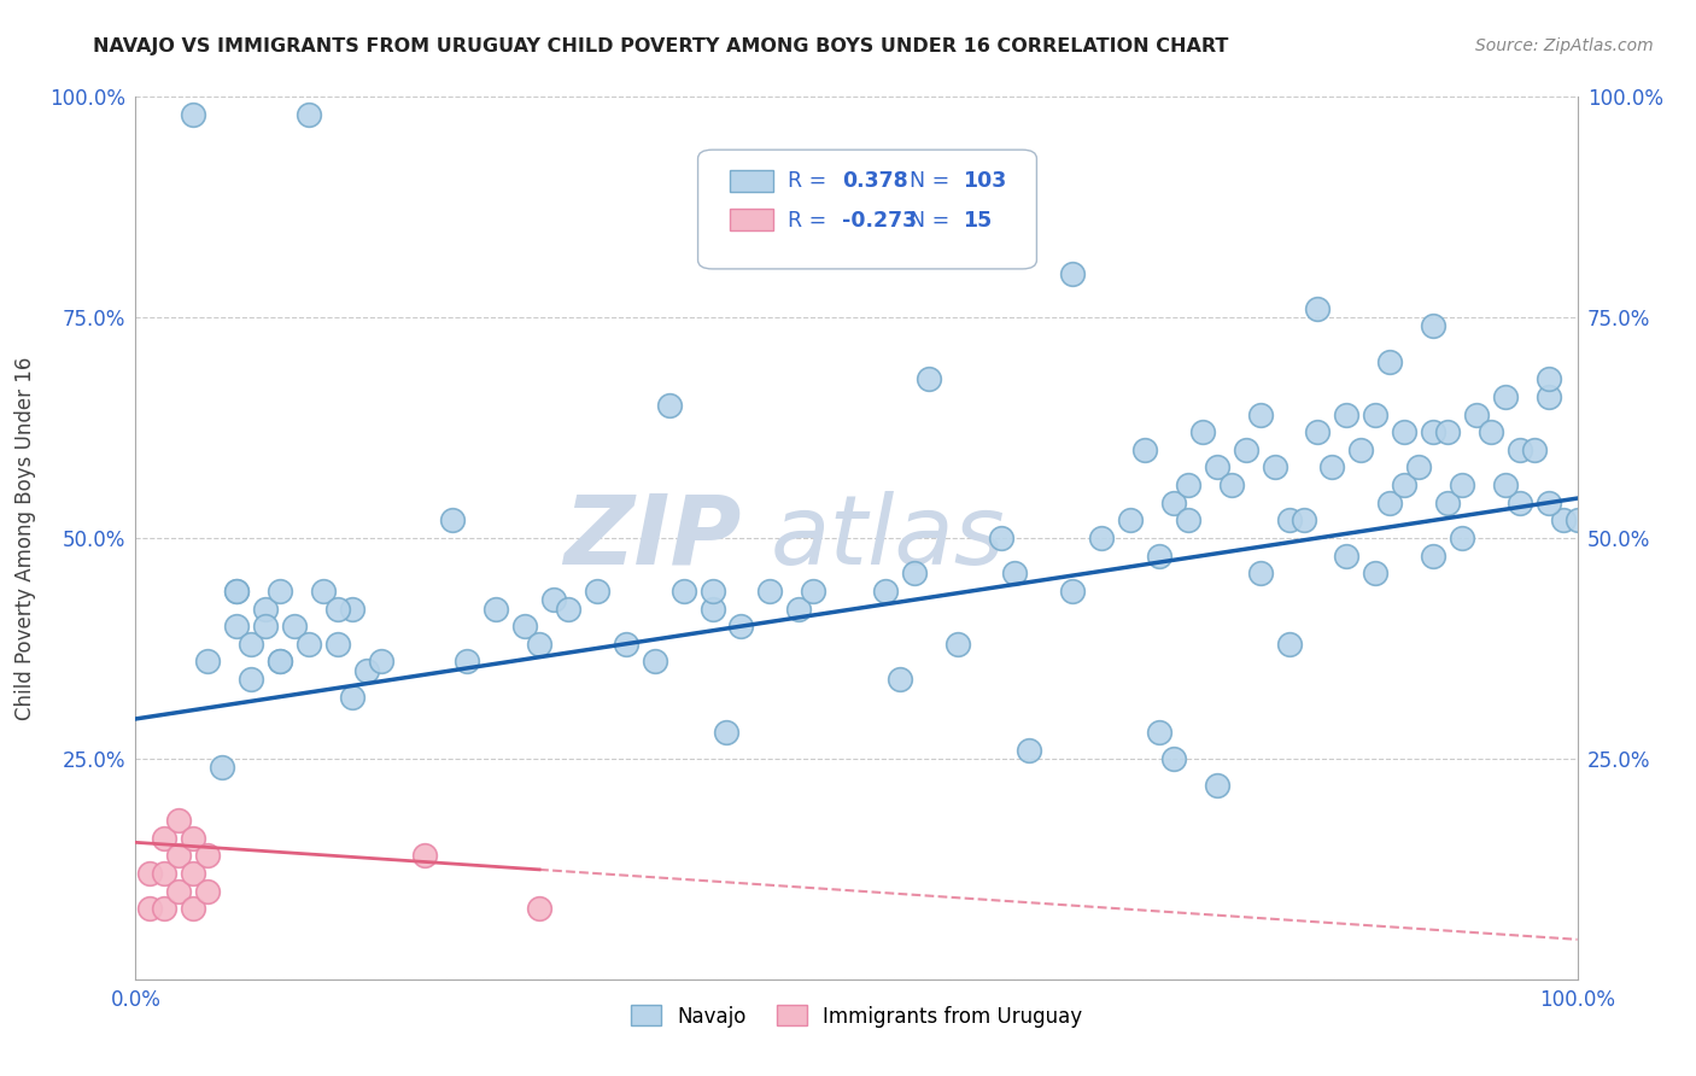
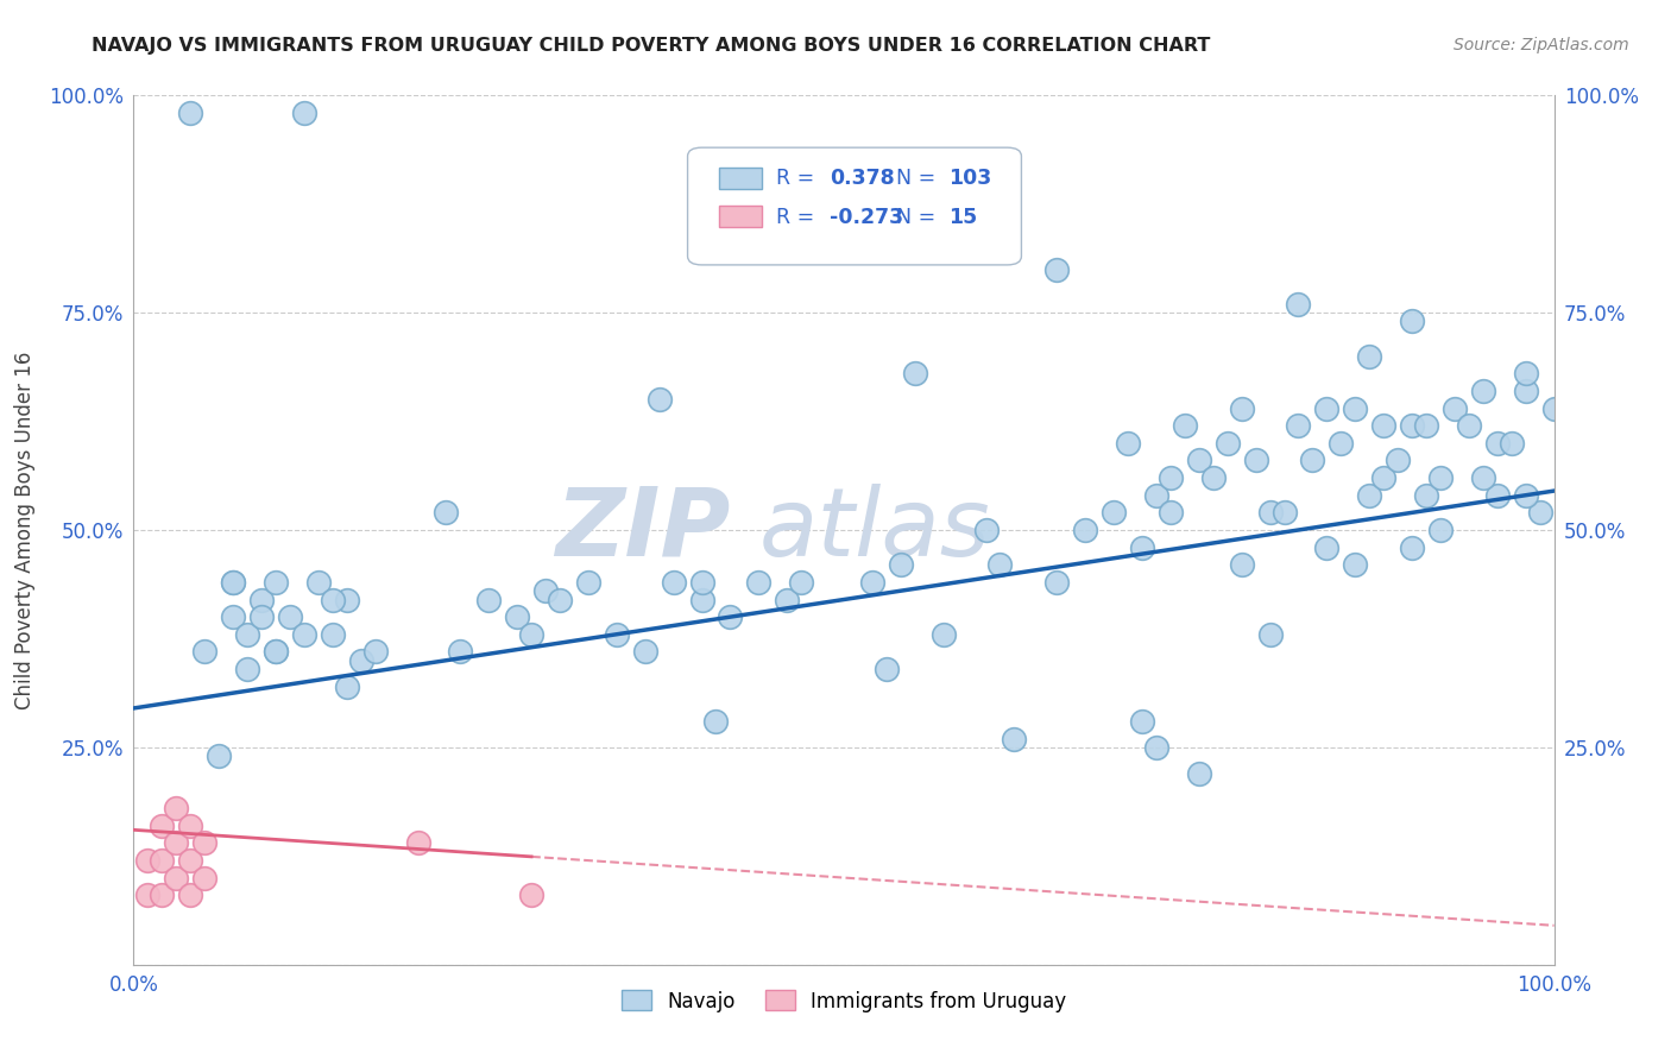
Navajo/100.0%: 52% -> 64%
